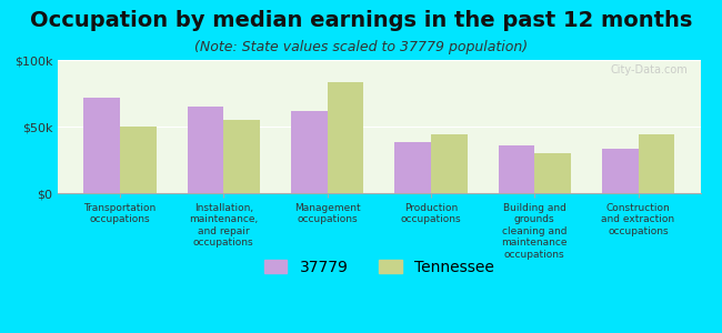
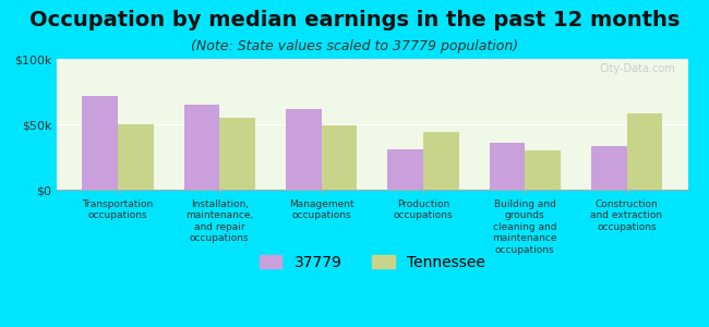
Tennessee/Management occupations: $83k -> $49k
37779/Production occupations: $38k -> $31k
Tennessee/Construction and extraction occupations: $44k -> $58k
